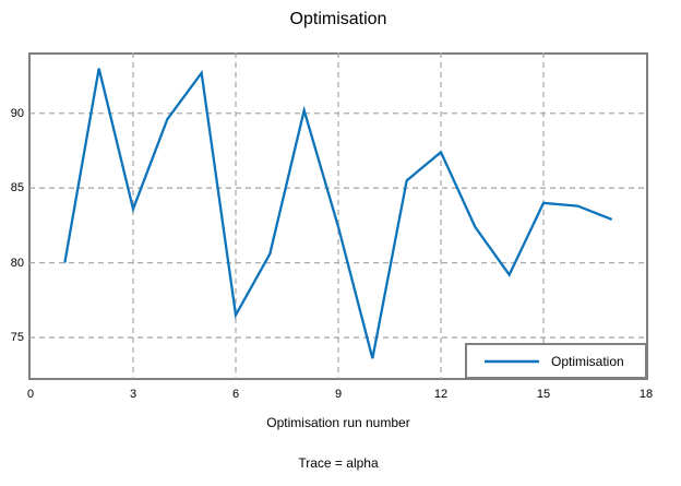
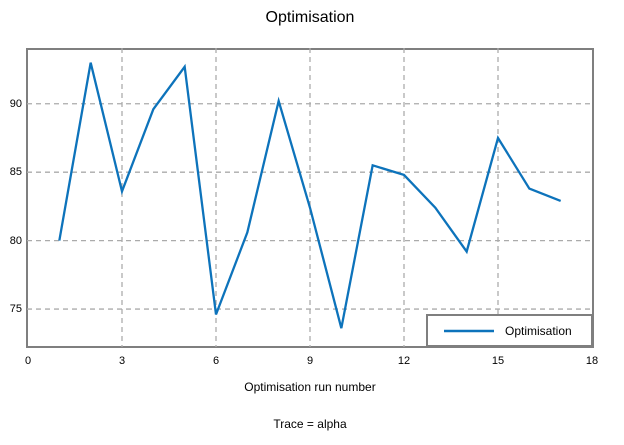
6: 76.5 -> 74.6
12: 87.4 -> 84.8
15: 84.0 -> 87.5
